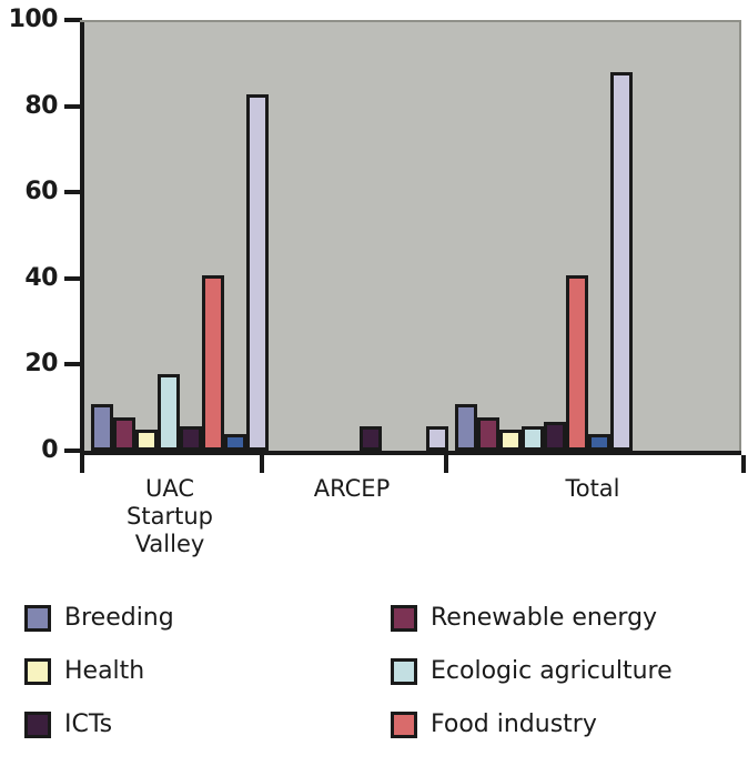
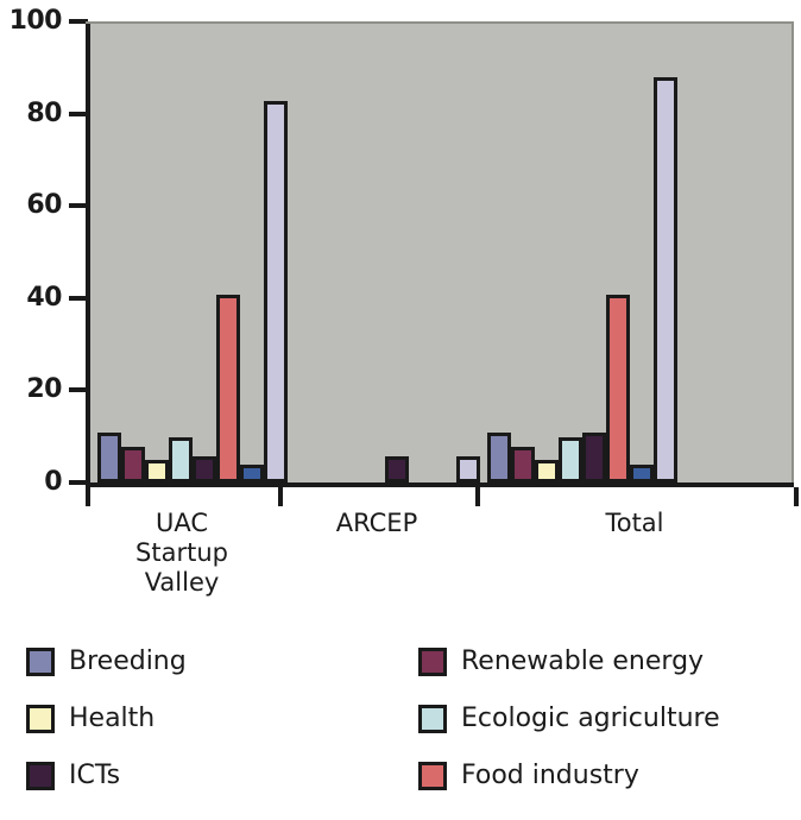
Ecologic agriculture/UAC Startup Valley: 17 -> 9
Ecologic agriculture/Total: 5 -> 9
ICTs/Total: 6 -> 10
